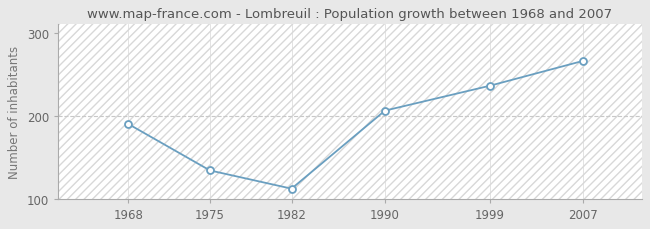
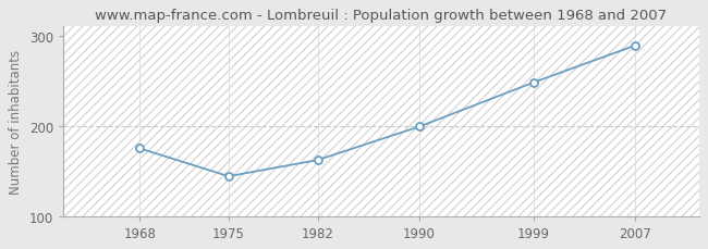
1968: 190 -> 175
1975: 134 -> 144
1982: 112 -> 162
1990: 206 -> 199
1999: 236 -> 248
2007: 266 -> 289
